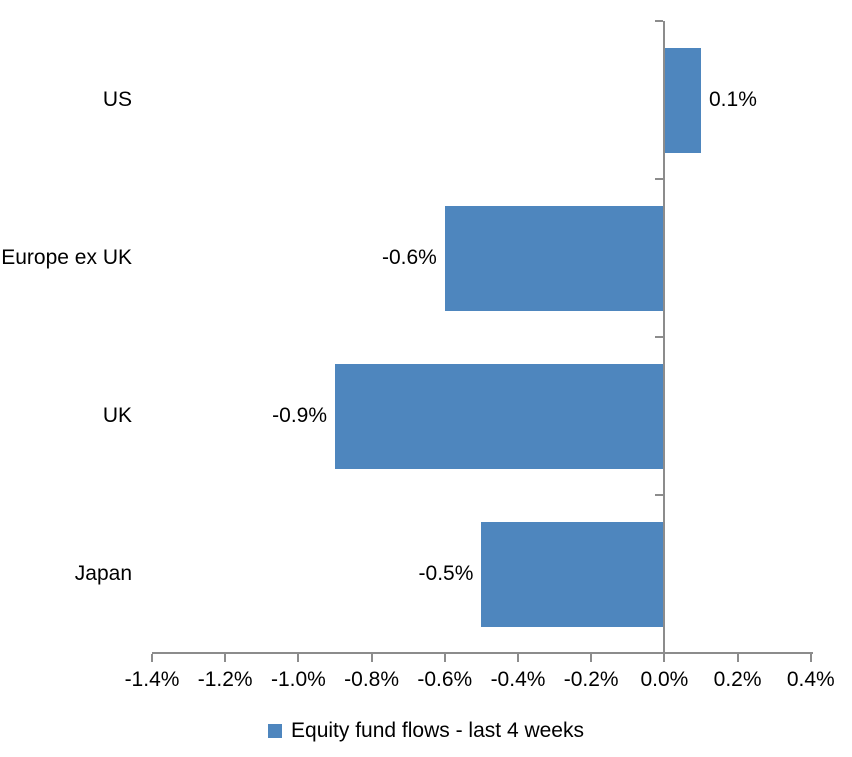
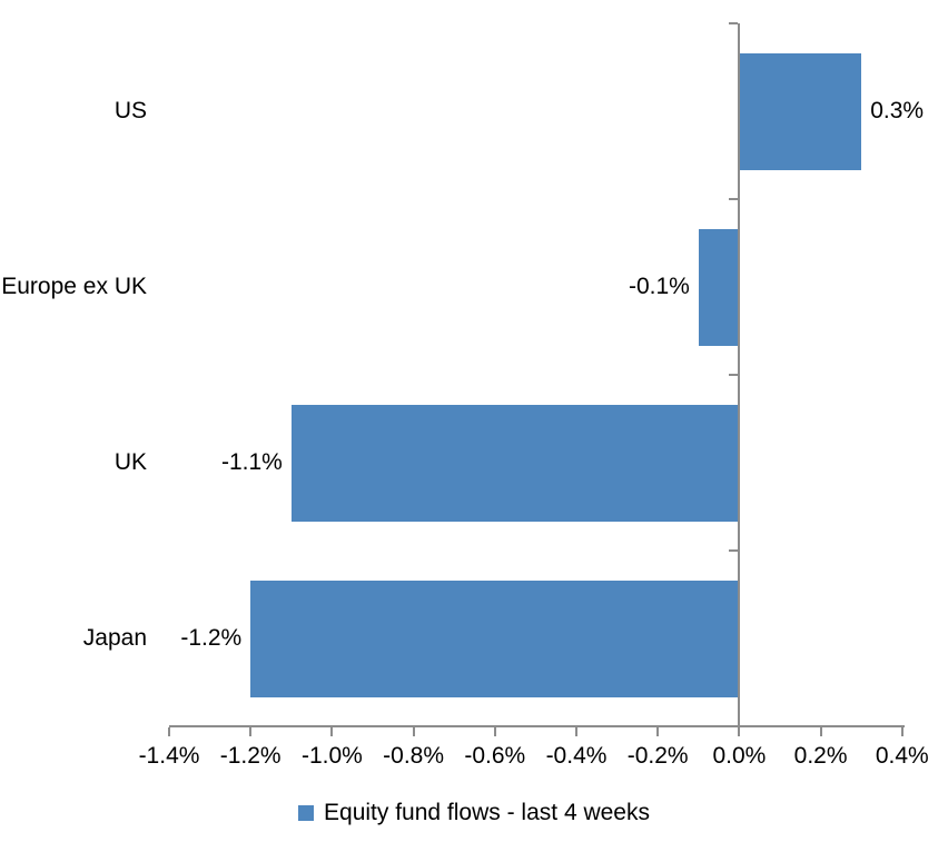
US: 0.1% -> 0.3%
Europe ex UK: -0.6% -> -0.1%
UK: -0.9% -> -1.1%
Japan: -0.5% -> -1.2%
